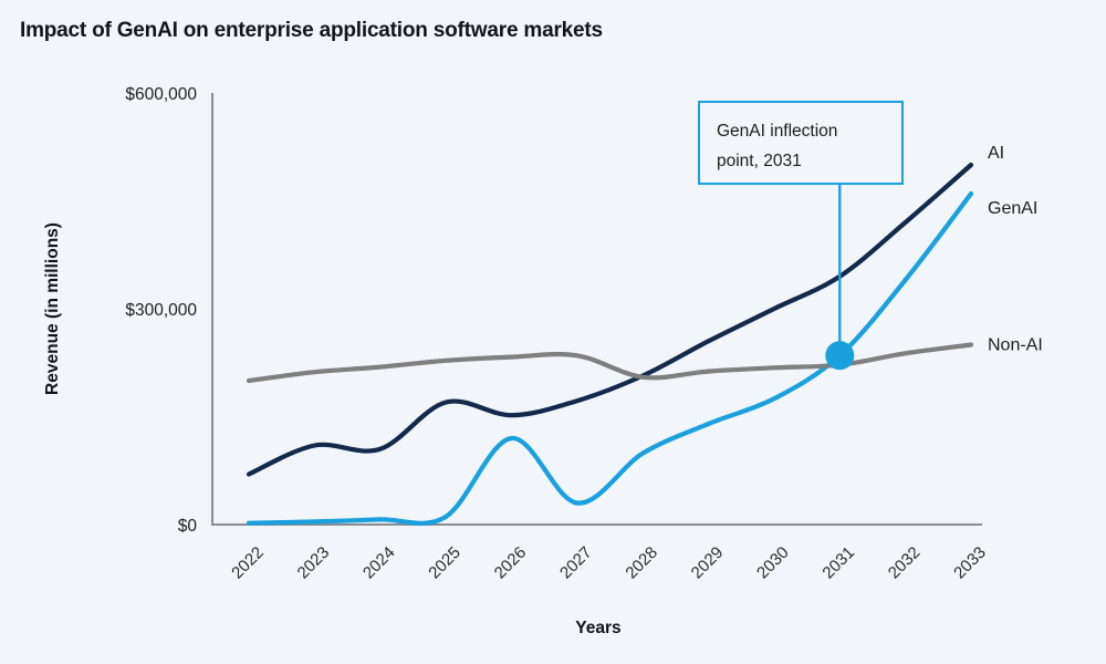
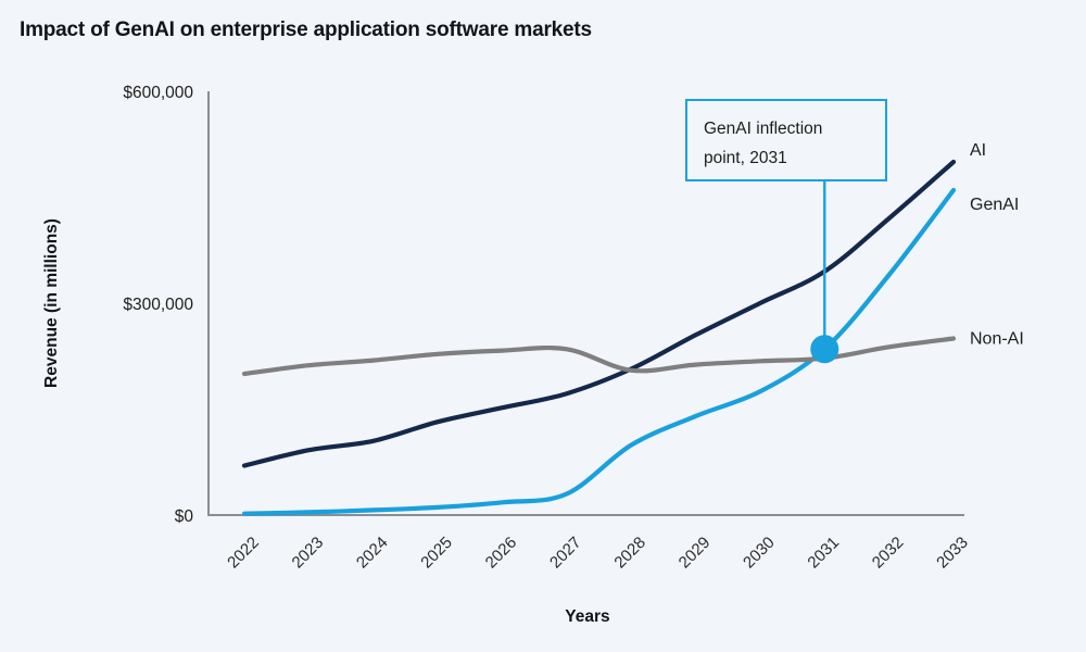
AI/2023: $110000 -> $90000
AI/2025: $170000 -> $130000
GenAI/2026: $120000 -> $20000
